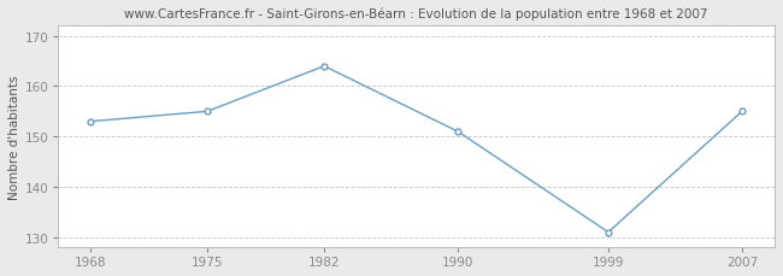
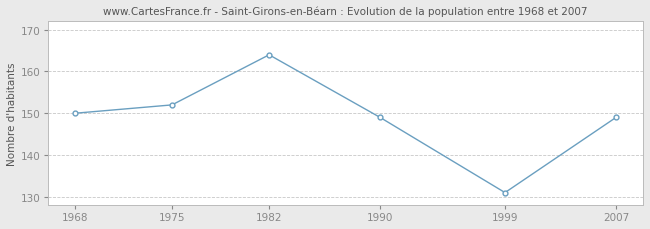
1968: 153 -> 150
1975: 155 -> 152
1990: 151 -> 149
2007: 155 -> 149
